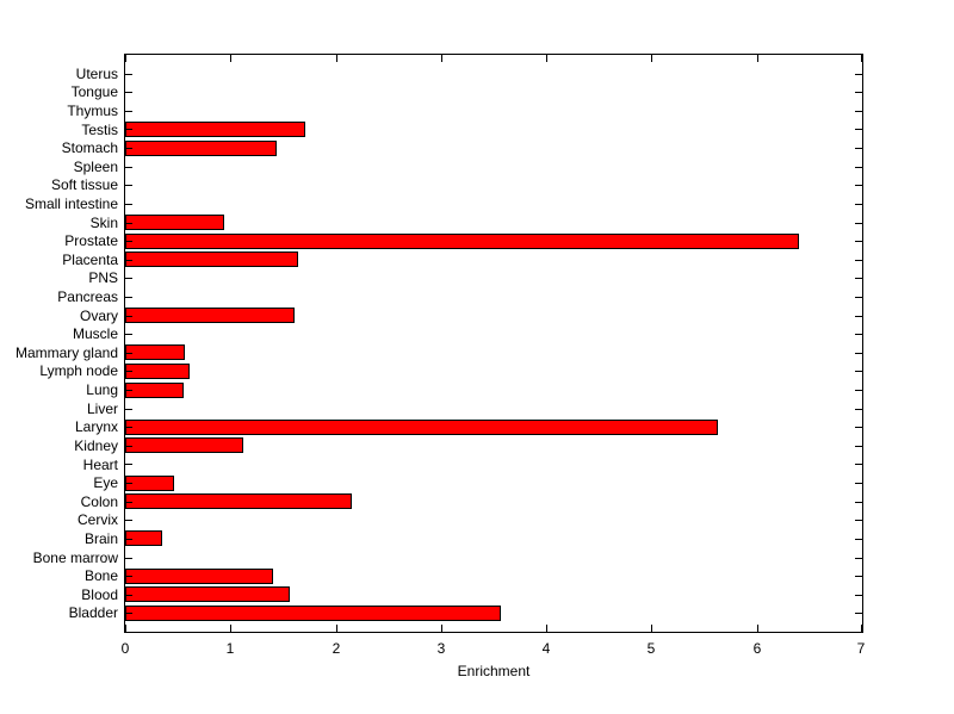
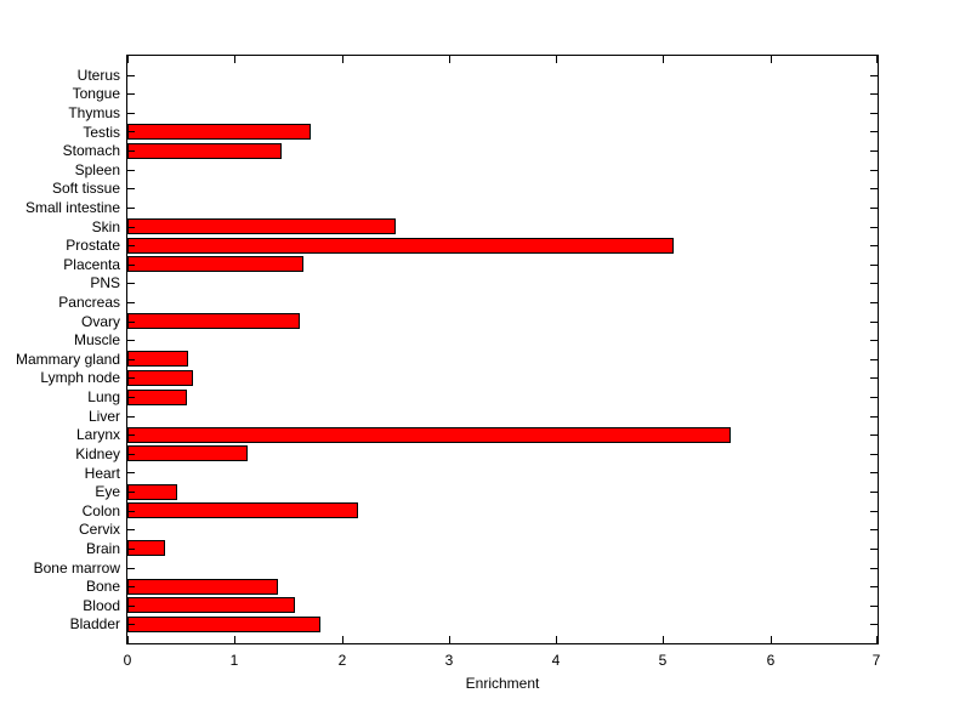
Skin: 0.9 -> 2.5
Prostate: 6.4 -> 5.1
Bladder: 3.6 -> 1.8
